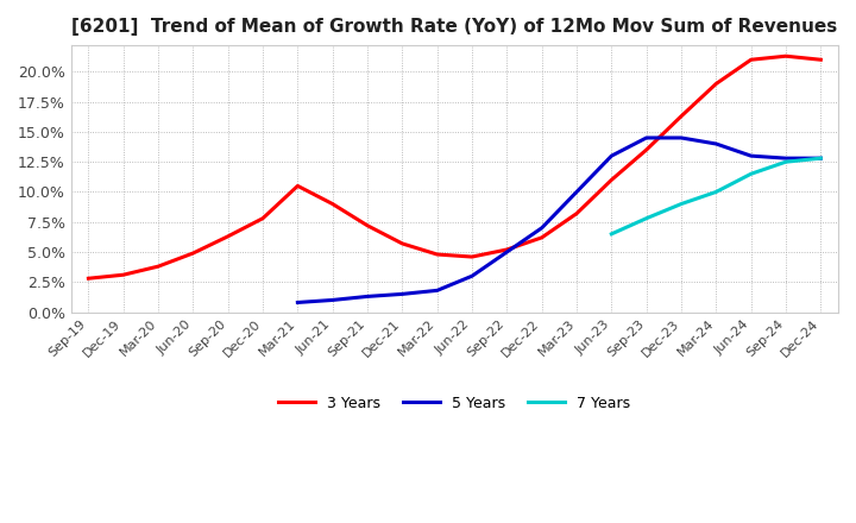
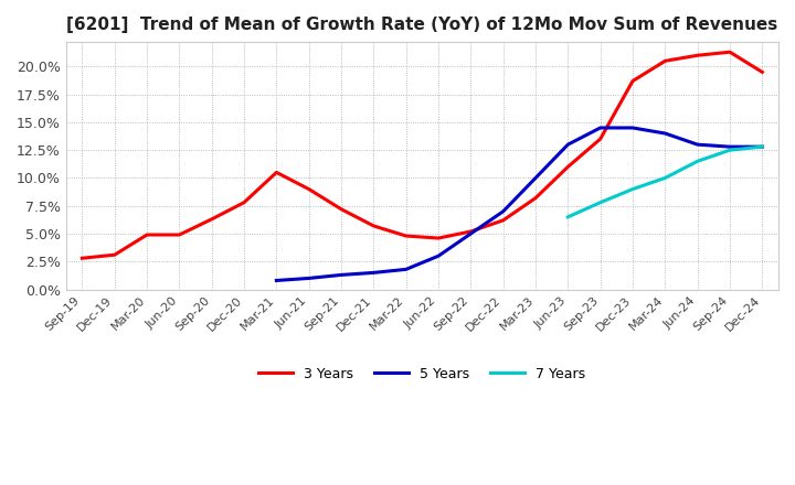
3 Years/Mar-20: 3.8% -> 4.9%
3 Years/Dec-23: 16.3% -> 18.7%
3 Years/Mar-24: 19.0% -> 20.5%
3 Years/Dec-24: 21.0% -> 19.5%
